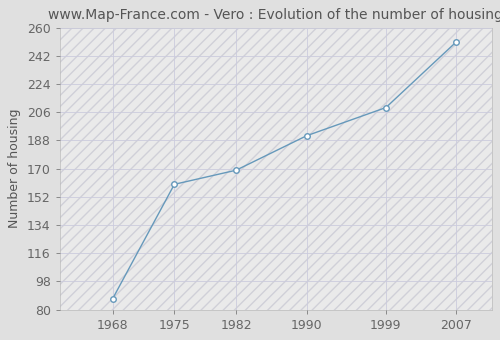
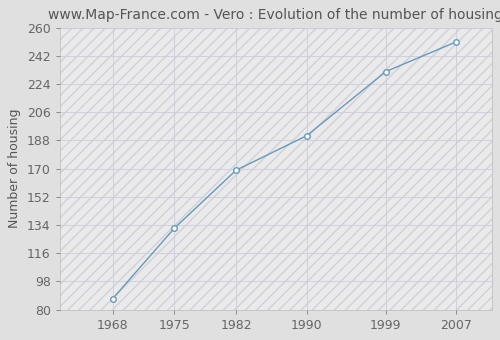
1975: 160 -> 132
1999: 209 -> 232
